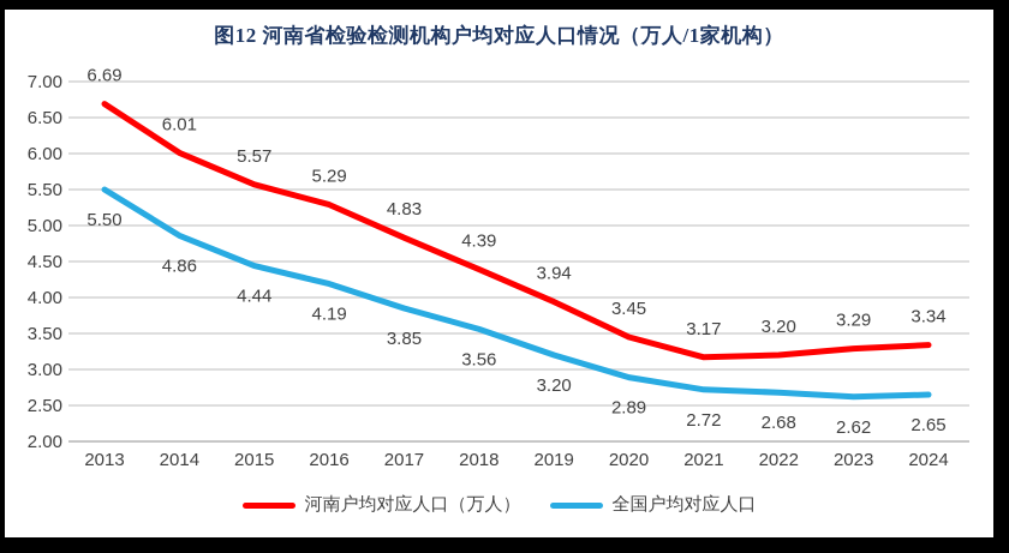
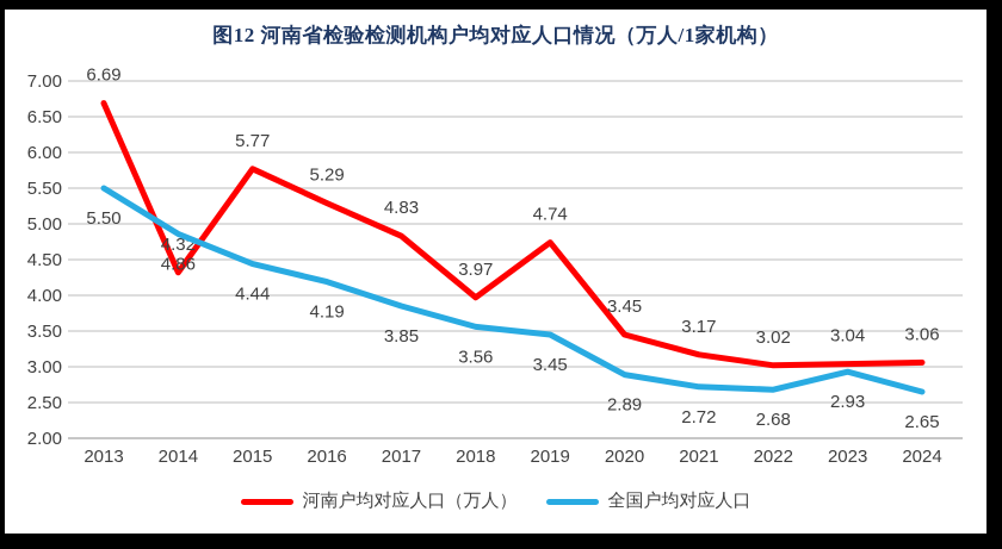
河南户均对应人口（万人）/2014: 6.01 -> 4.32
河南户均对应人口（万人）/2015: 5.57 -> 5.77
河南户均对应人口（万人）/2018: 4.39 -> 3.97
河南户均对应人口（万人）/2019: 3.94 -> 4.74
全国户均对应人口/2019: 3.20 -> 3.45
河南户均对应人口（万人）/2022: 3.20 -> 3.02
河南户均对应人口（万人）/2023: 3.29 -> 3.04
全国户均对应人口/2023: 2.62 -> 2.93
河南户均对应人口（万人）/2024: 3.34 -> 3.06
